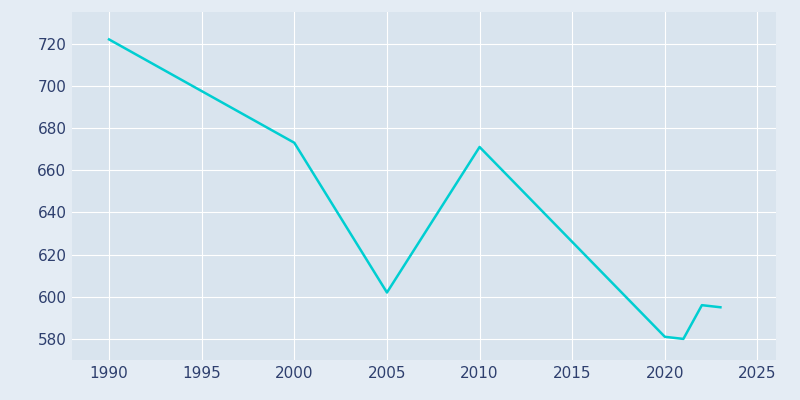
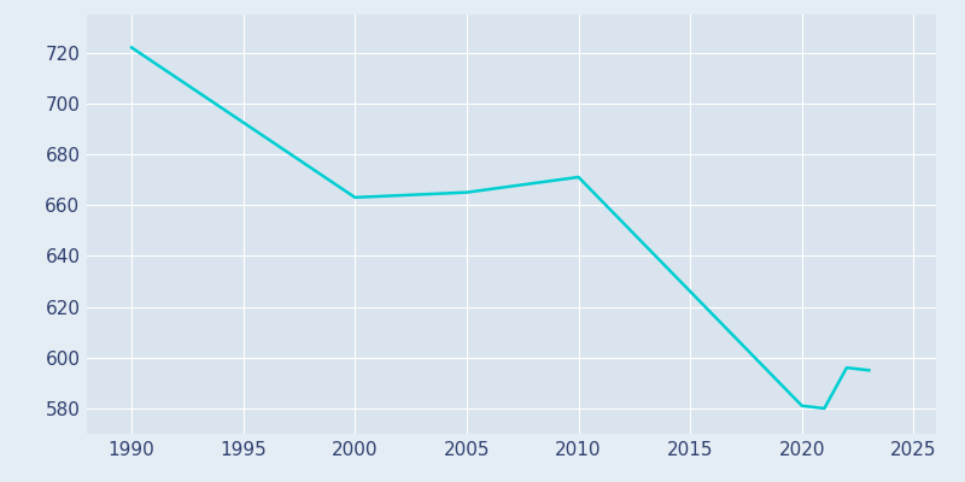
2000: 673 -> 663
2005: 602 -> 665
